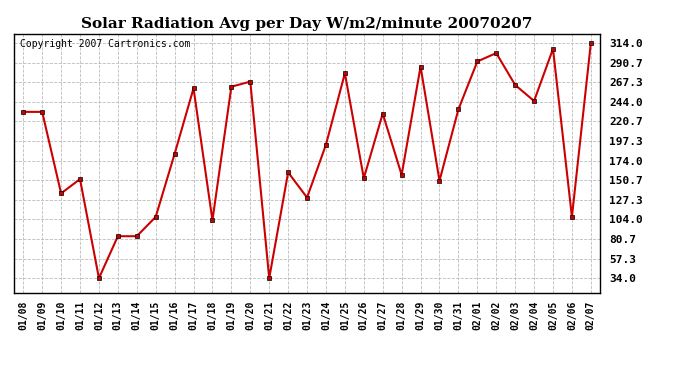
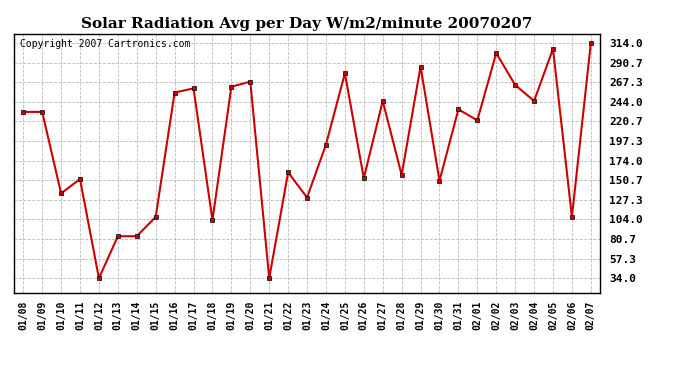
01/16: 182 -> 255
01/27: 230 -> 245
02/01: 292 -> 222
